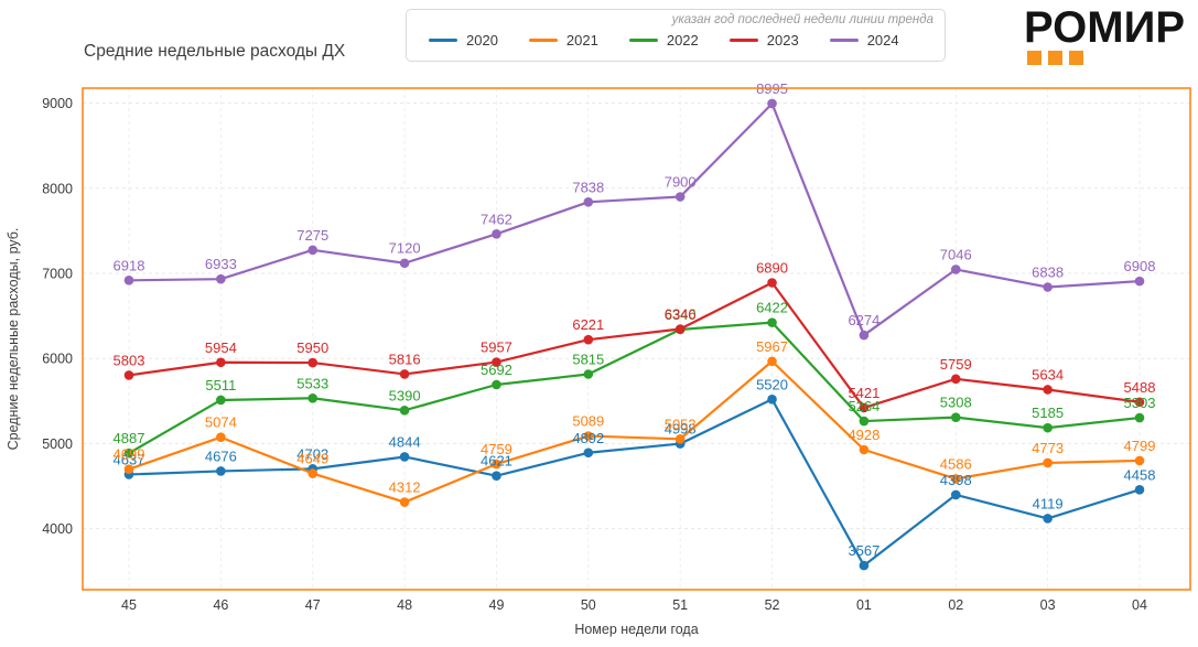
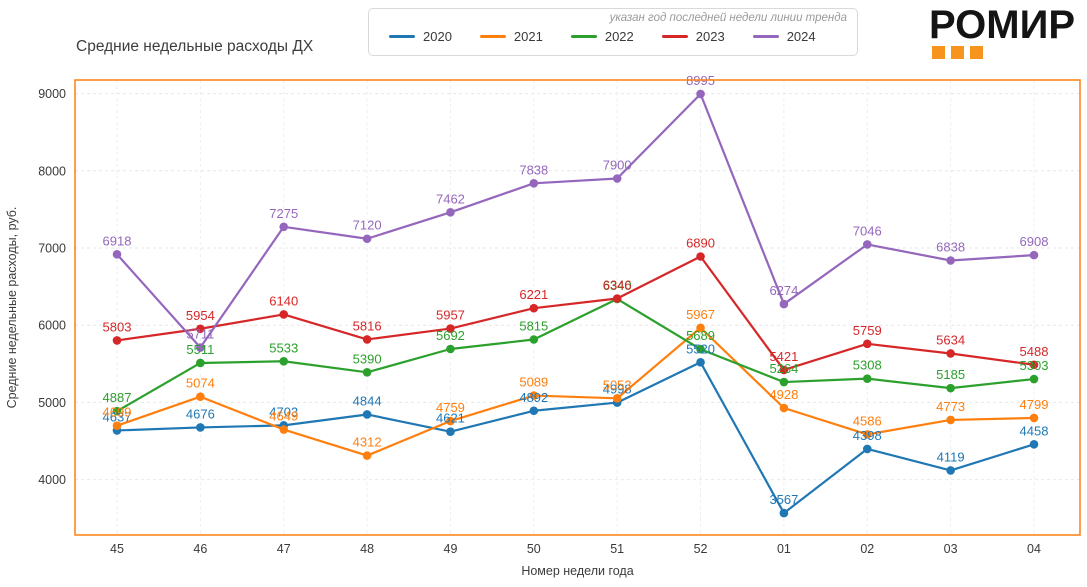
2024/46: 6933 -> 5711
2023/47: 5950 -> 6140
2022/52: 6422 -> 5689
